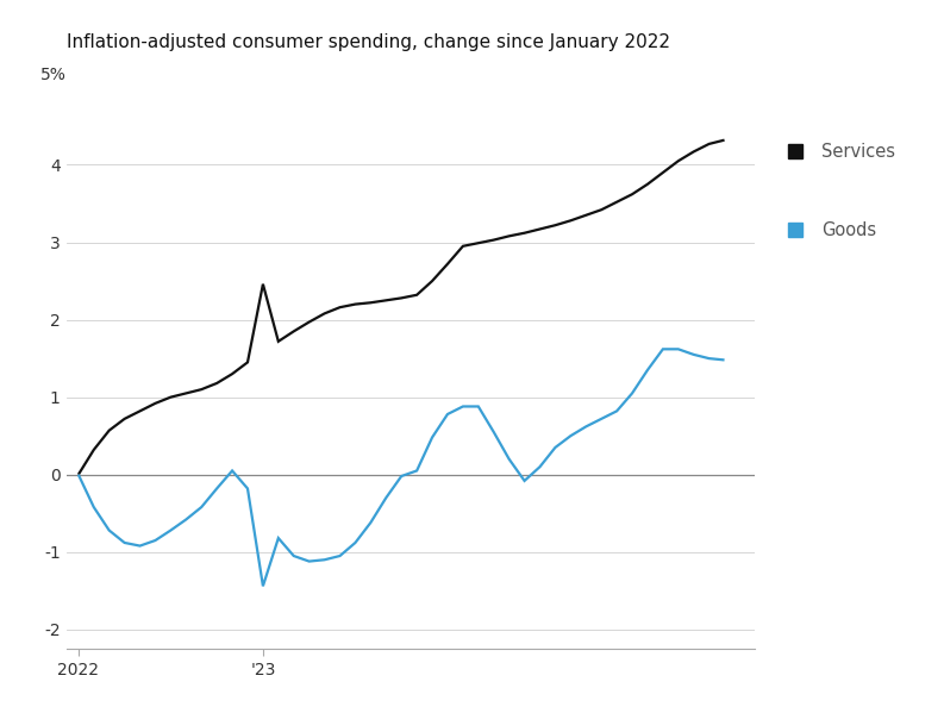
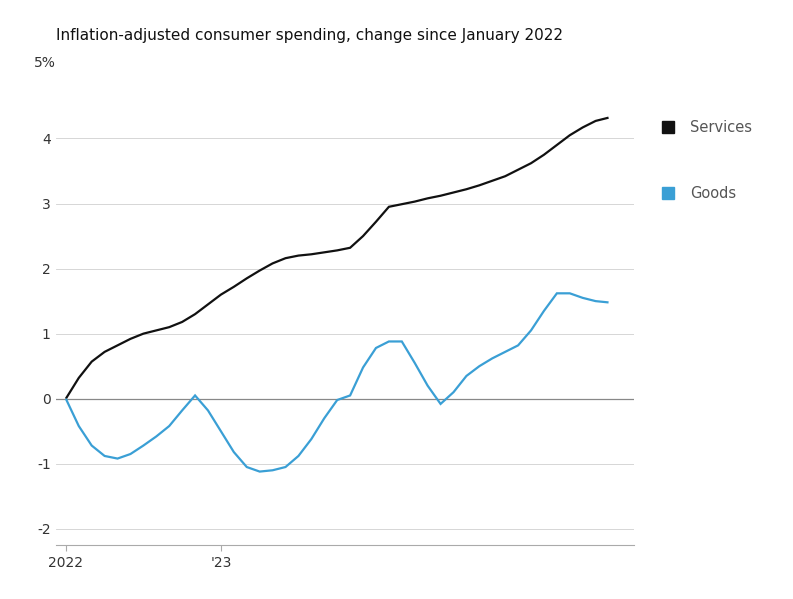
Services/'23: 2.46 -> 1.60
Goods/'23: -1.44 -> -0.50
